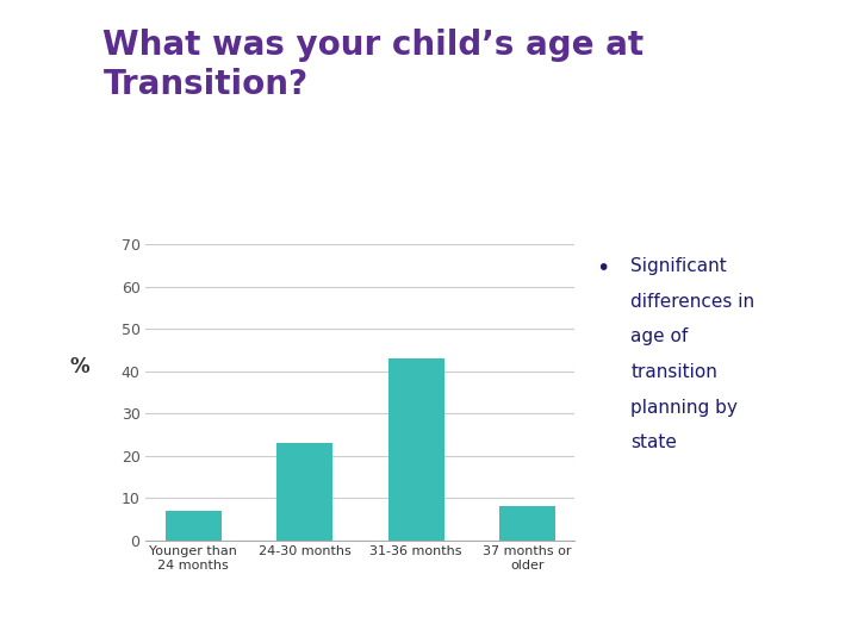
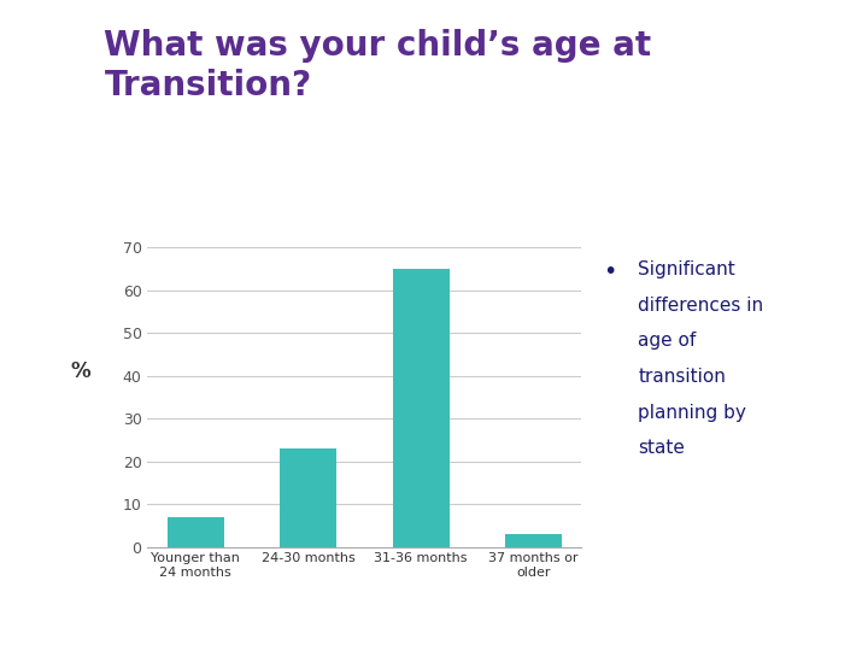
31-36 months: 43 -> 65
37 months or older: 8 -> 3
